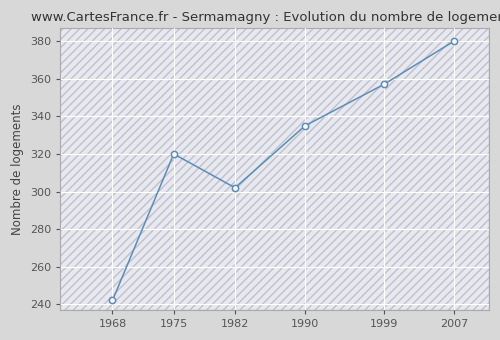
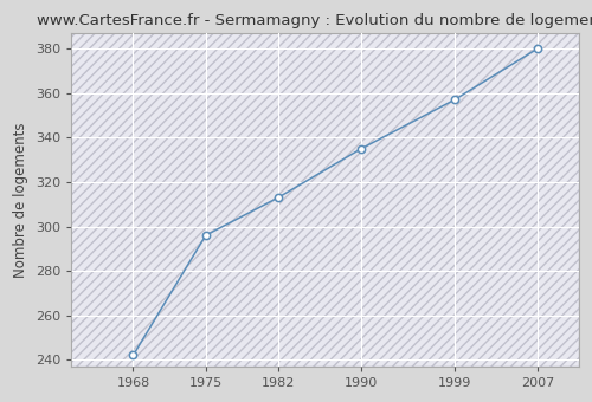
1975: 320 -> 296
1982: 302 -> 313
